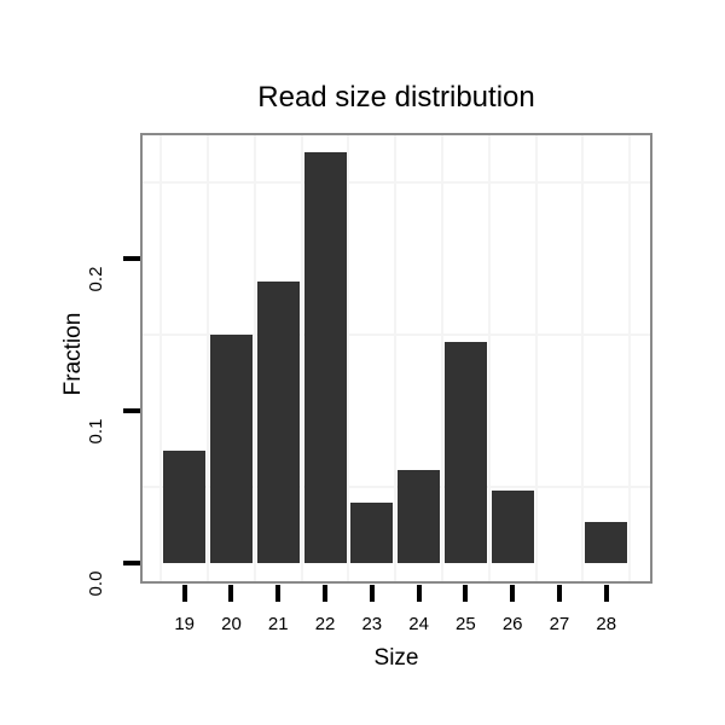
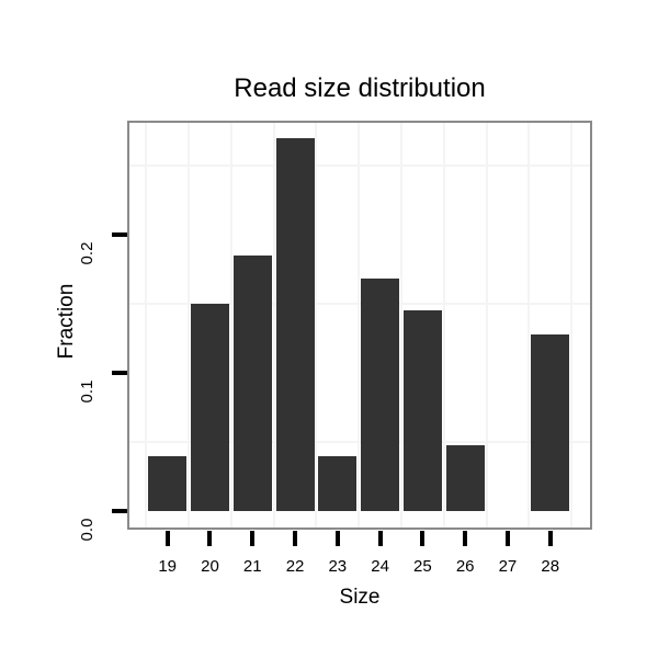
19: 0.074 -> 0.040
24: 0.061 -> 0.168
28: 0.027 -> 0.128
